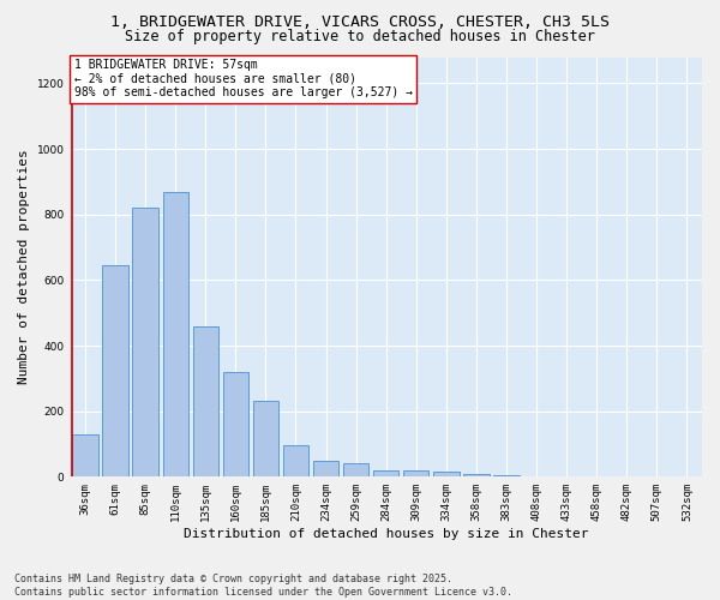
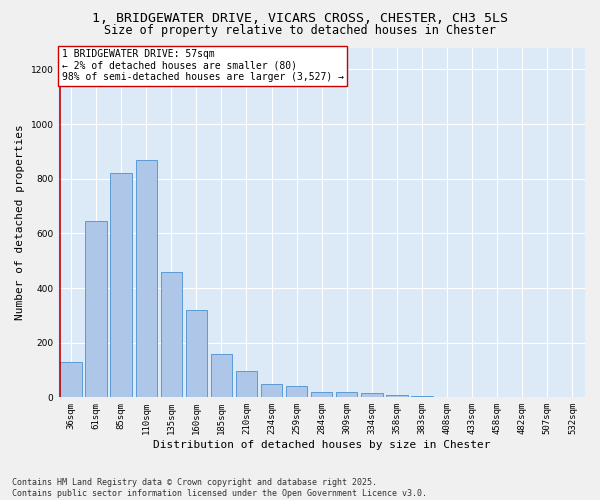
185sqm: 230 -> 160
